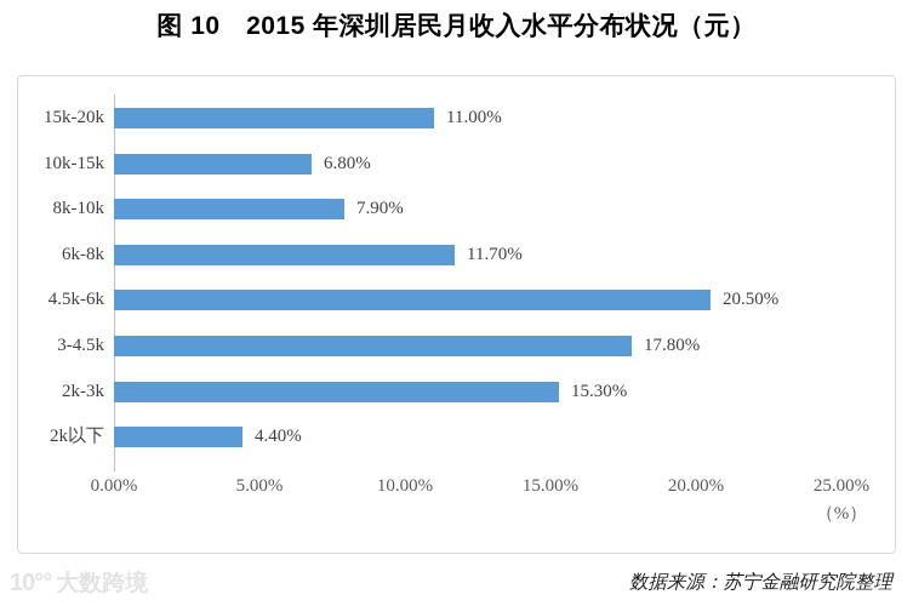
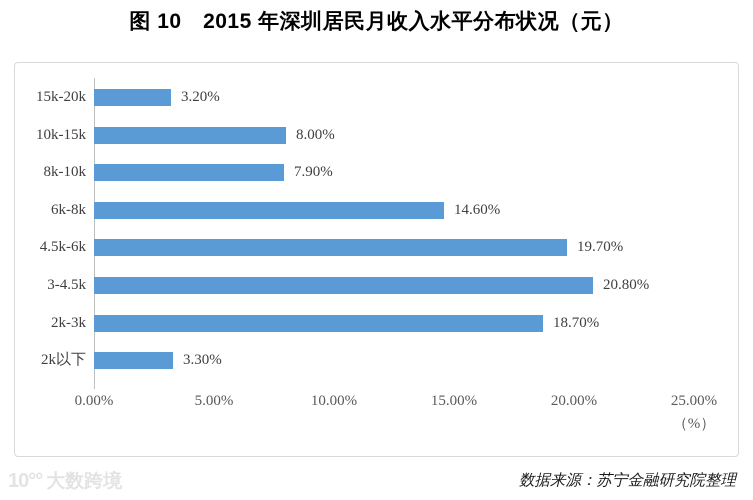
15k-20k: 11.00% -> 3.20%
10k-15k: 6.80% -> 8.00%
6k-8k: 11.70% -> 14.60%
4.5k-6k: 20.50% -> 19.70%
3-4.5k: 17.80% -> 20.80%
2k-3k: 15.30% -> 18.70%
2k以下: 4.40% -> 3.30%
